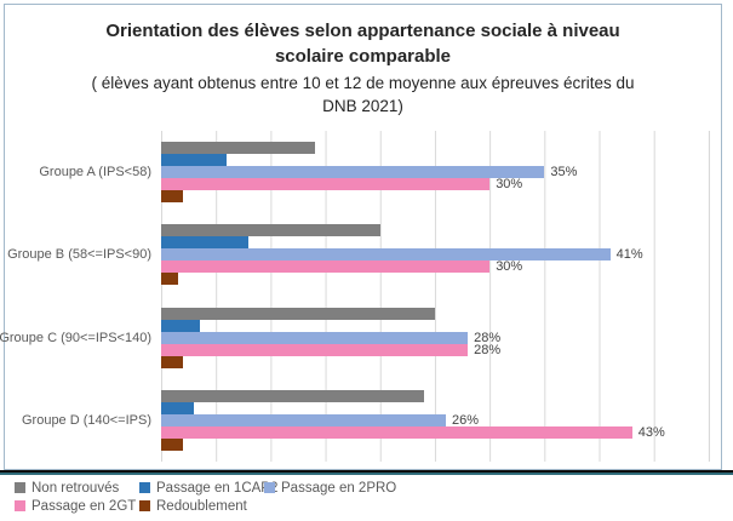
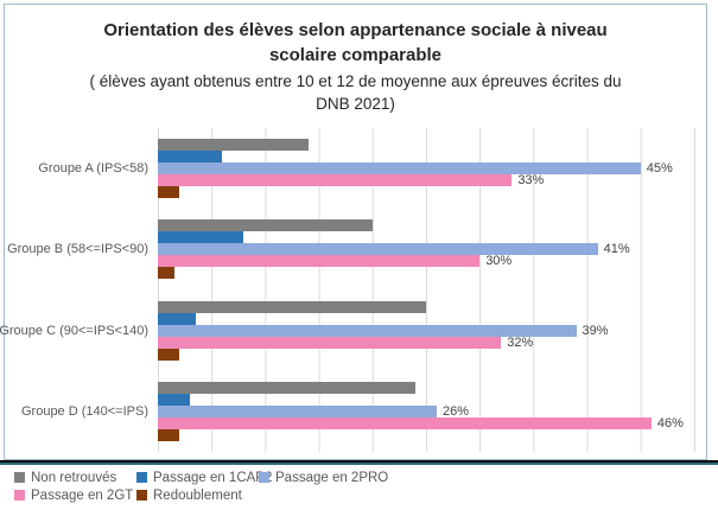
Passage en 2PRO/Groupe A (IPS<58): 35% -> 45%
Passage en 2GT/Groupe A (IPS<58): 30% -> 33%
Passage en 2PRO/Groupe C (90<=IPS<140): 28% -> 39%
Passage en 2GT/Groupe C (90<=IPS<140): 28% -> 32%
Passage en 2GT/Groupe D (140<=IPS): 43% -> 46%
